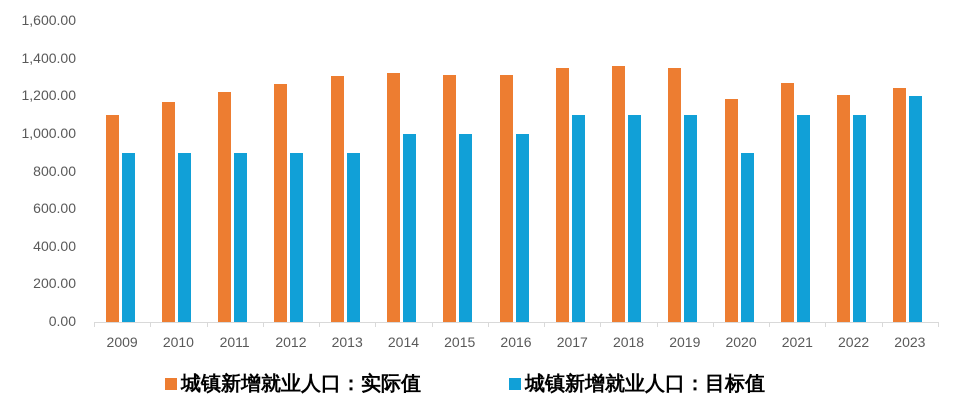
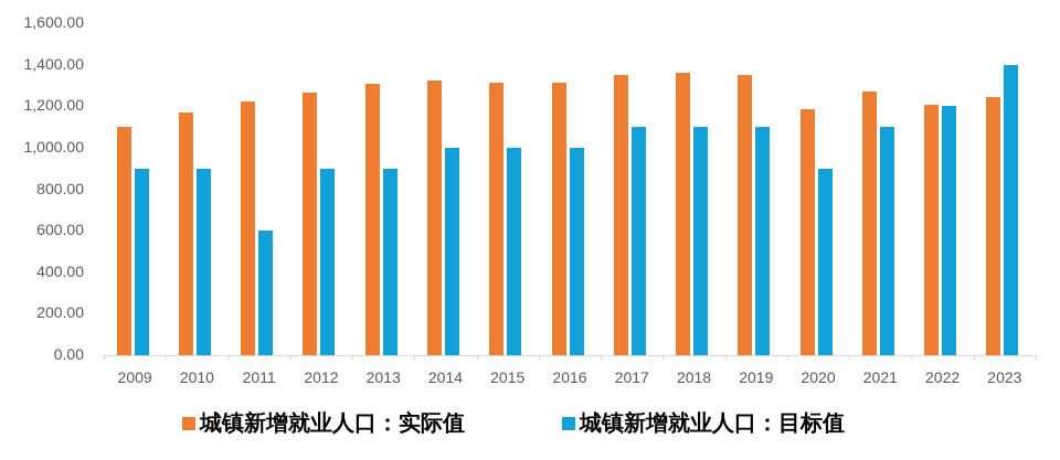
城镇新增就业人口：目标值/2011: 900 -> 600
城镇新增就业人口：目标值/2022: 1100 -> 1200
城镇新增就业人口：目标值/2023: 1200 -> 1400
